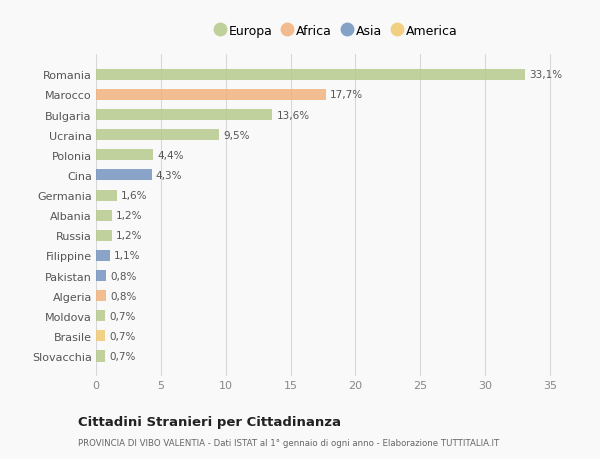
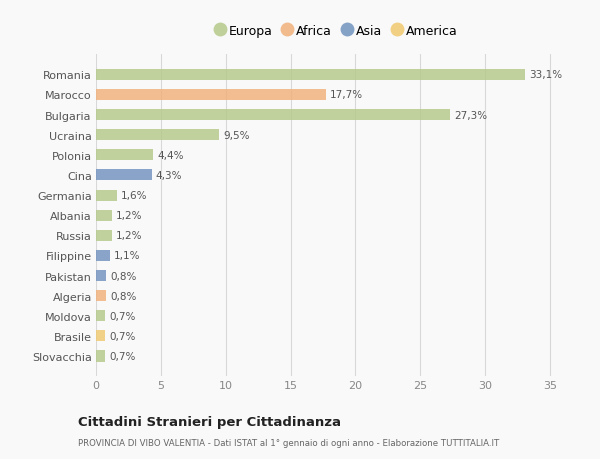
Bulgaria: 13,6% -> 27,3%
